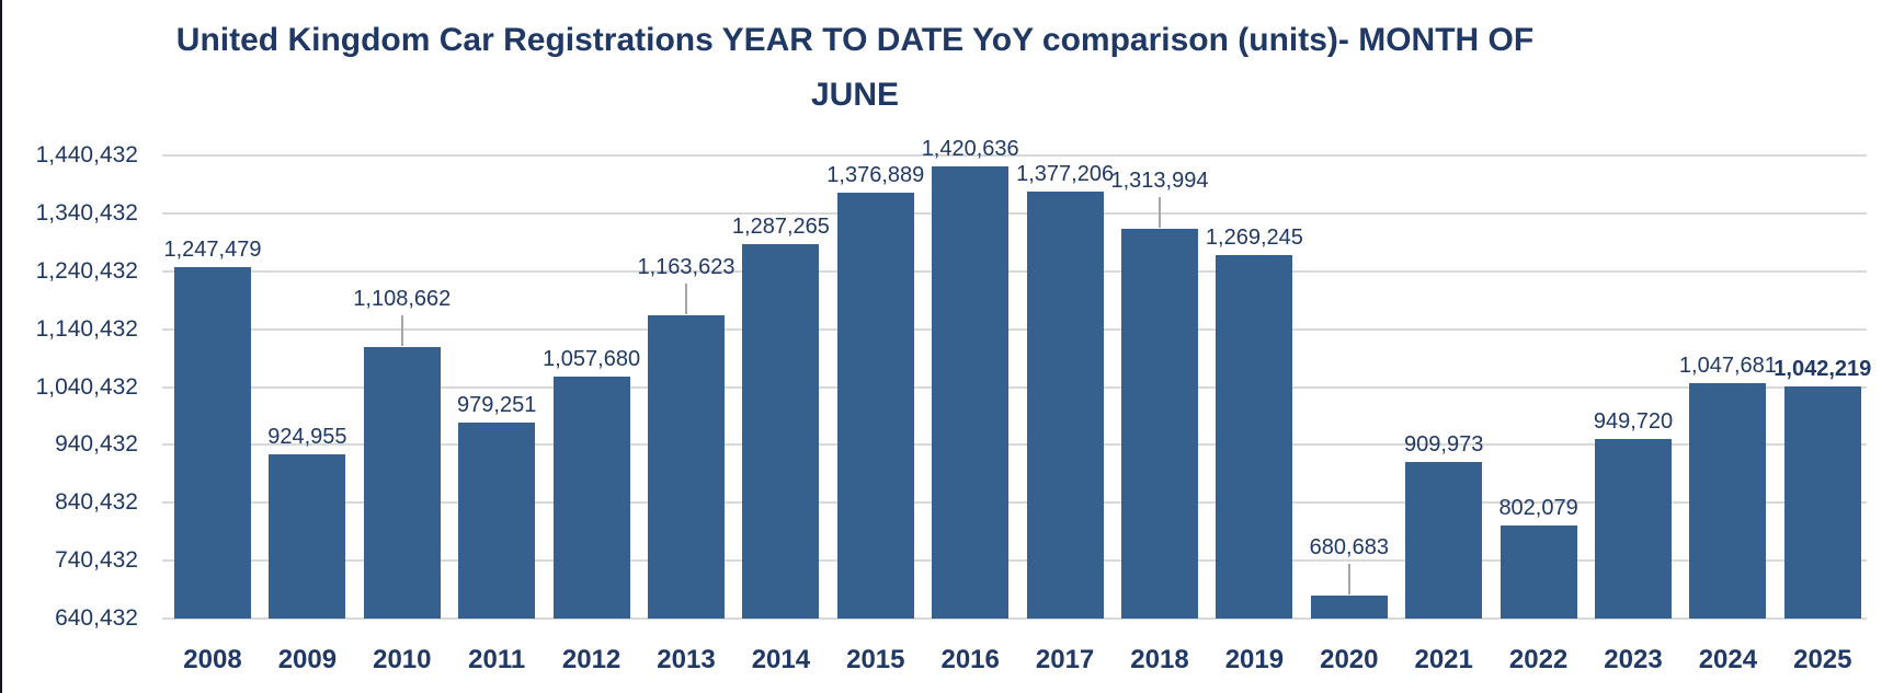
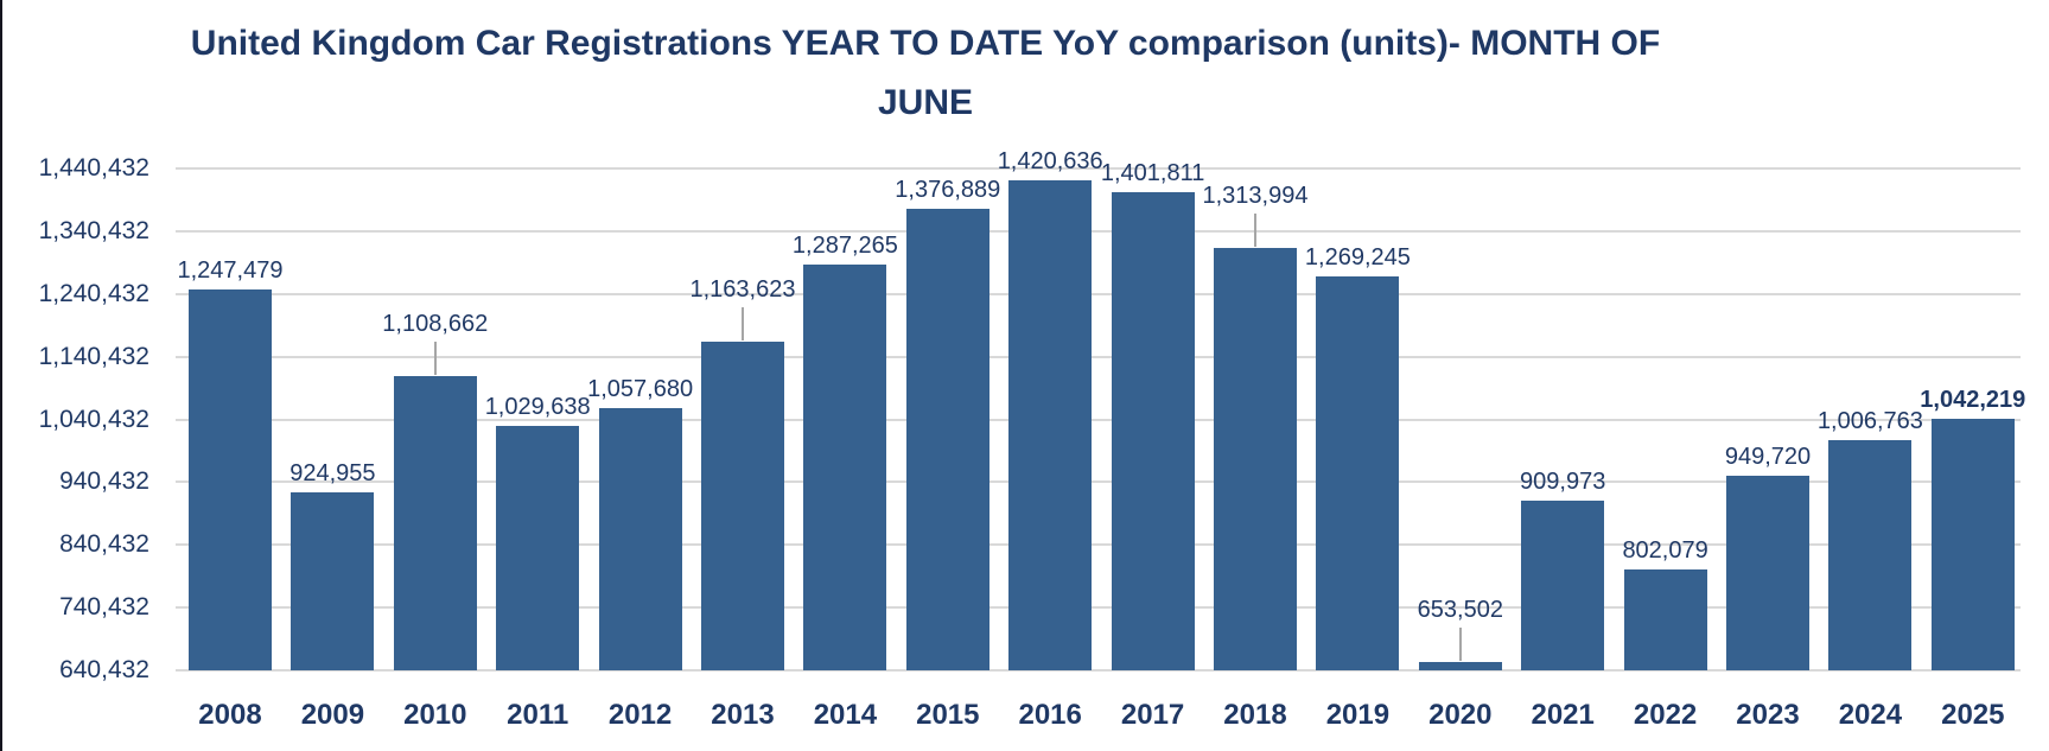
2011: 979,251 -> 1,029,638
2017: 1,377,206 -> 1,401,811
2020: 680,683 -> 653,502
2024: 1,047,681 -> 1,006,763
